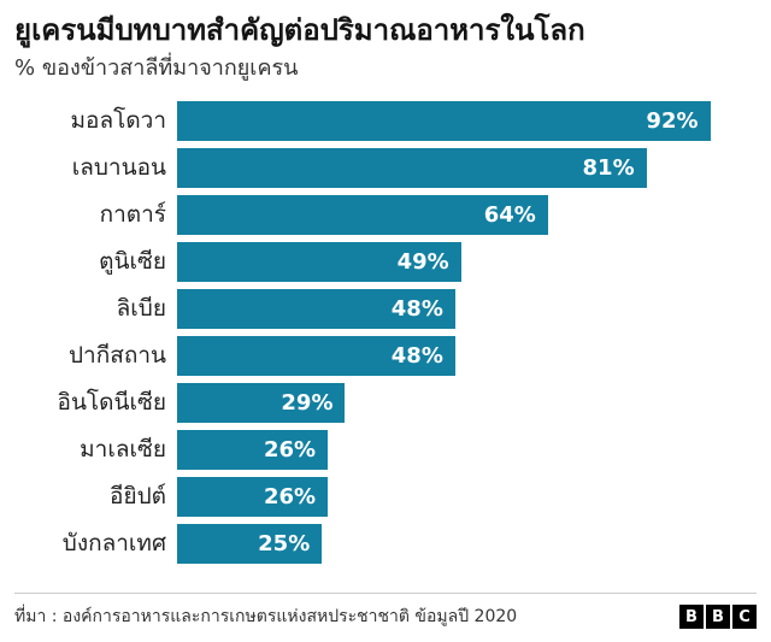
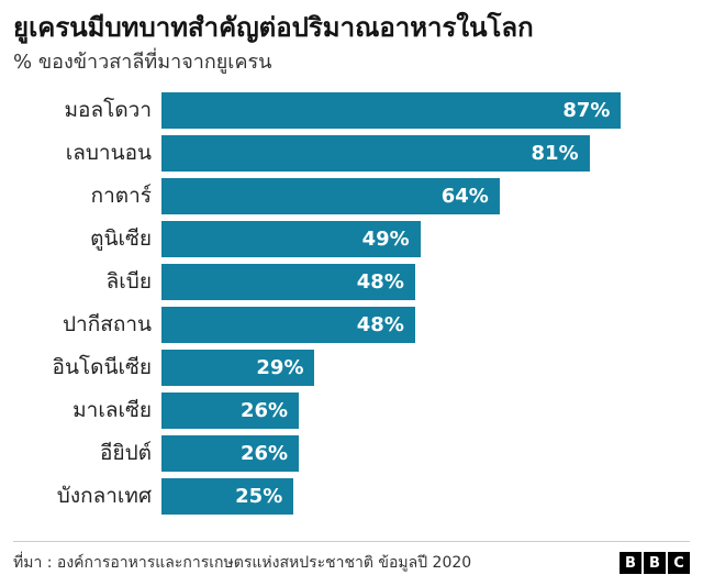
มอลโดวา: 92% -> 87%
